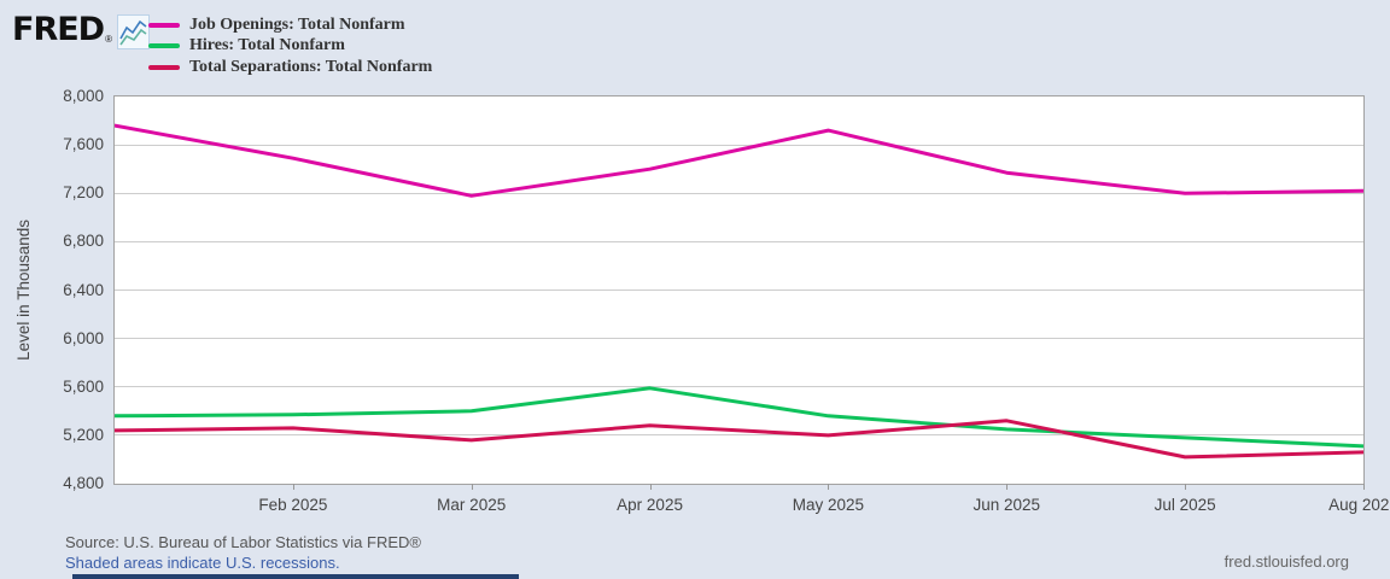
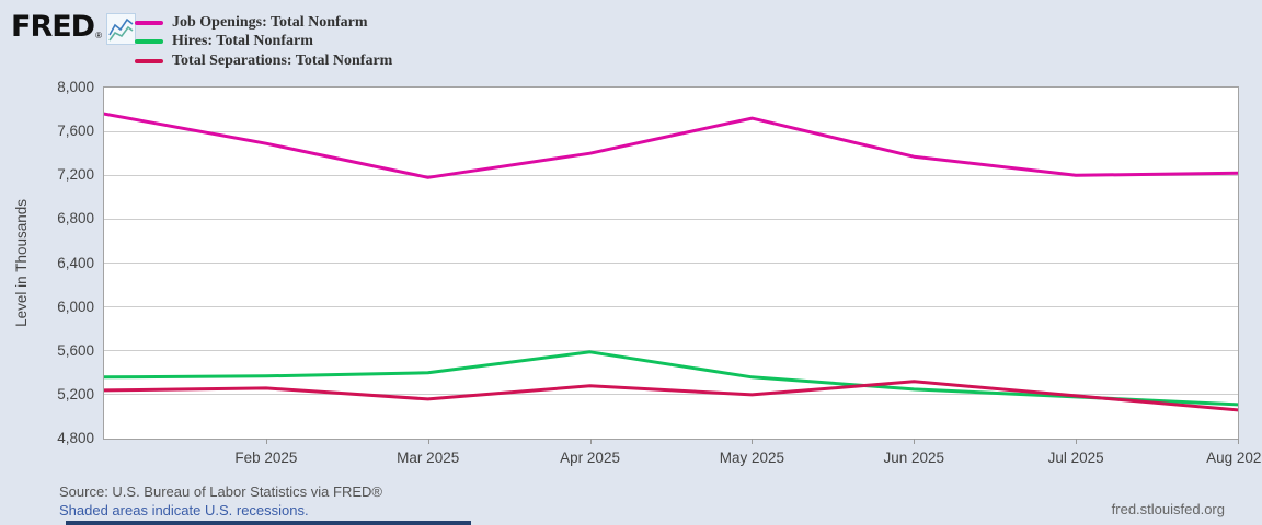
Total Separations: Total Nonfarm/Jul 2025: 5020 -> 5190
